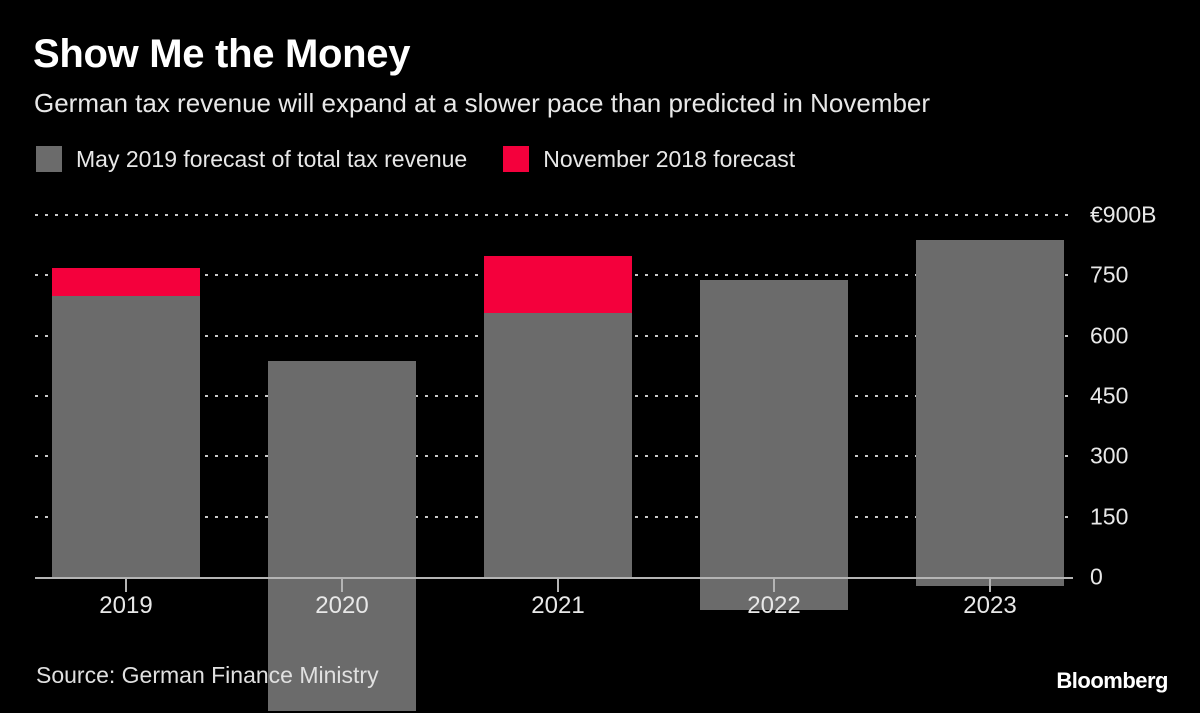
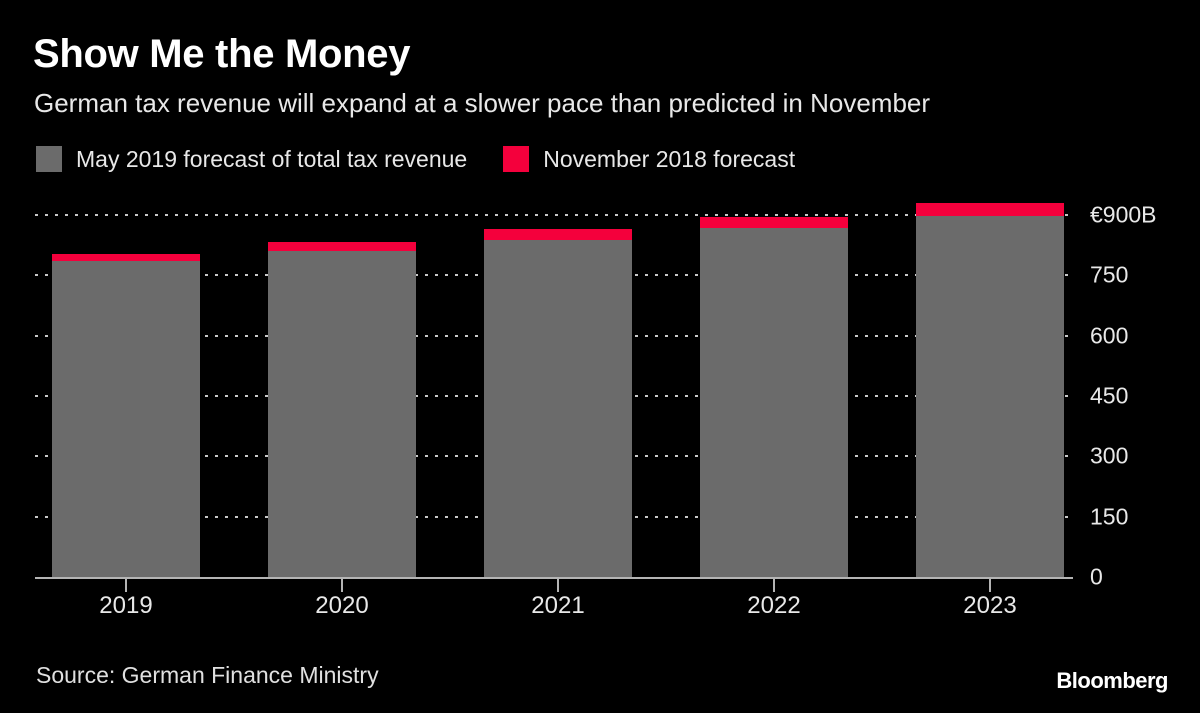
May 2019 forecast of total tax revenue/2019: €700B -> €790B
November 2018 forecast/2019: €770B -> €810B
May 2019 forecast of total tax revenue/2020: €870B -> €810B
November 2018 forecast/2020: €540B -> €840B
May 2019 forecast of total tax revenue/2021: €660B -> €840B
November 2018 forecast/2021: €800B -> €870B
May 2019 forecast of total tax revenue/2022: €820B -> €870B
November 2018 forecast/2022: €740B -> €900B
May 2019 forecast of total tax revenue/2023: €860B -> €900B
November 2018 forecast/2023: €840B -> €930B
